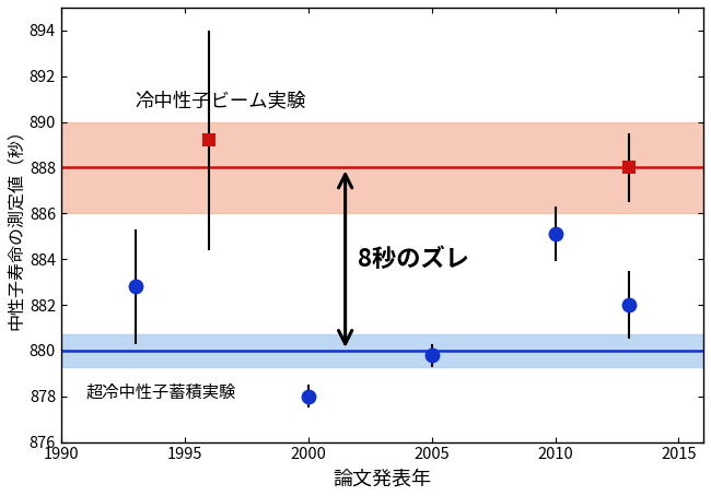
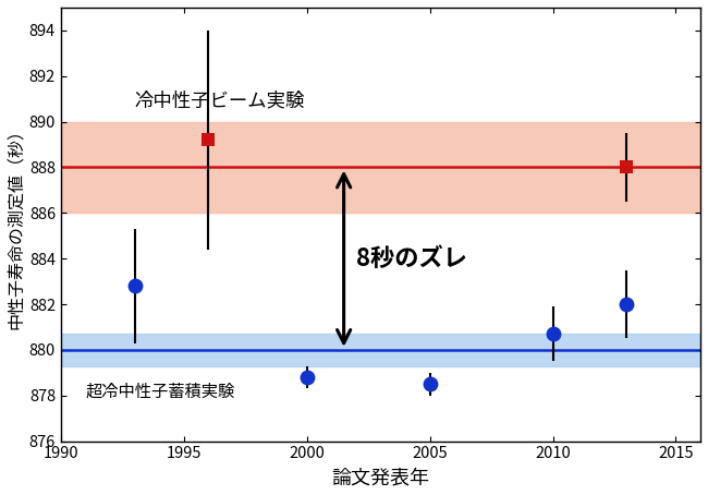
2000: 878.0 -> 878.8
2005: 879.8 -> 878.5
2010: 885.1 -> 880.7
